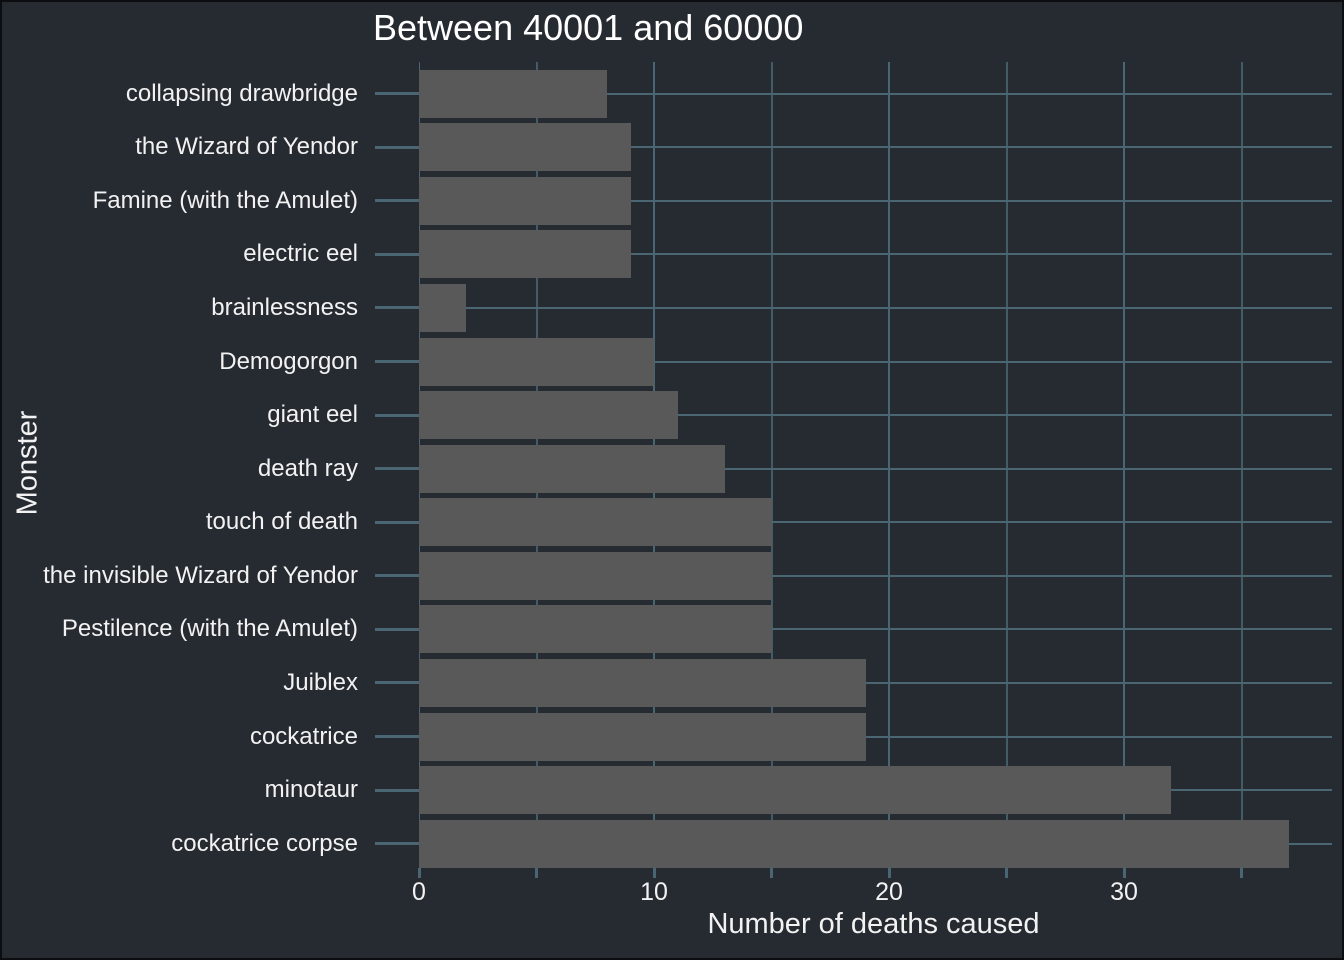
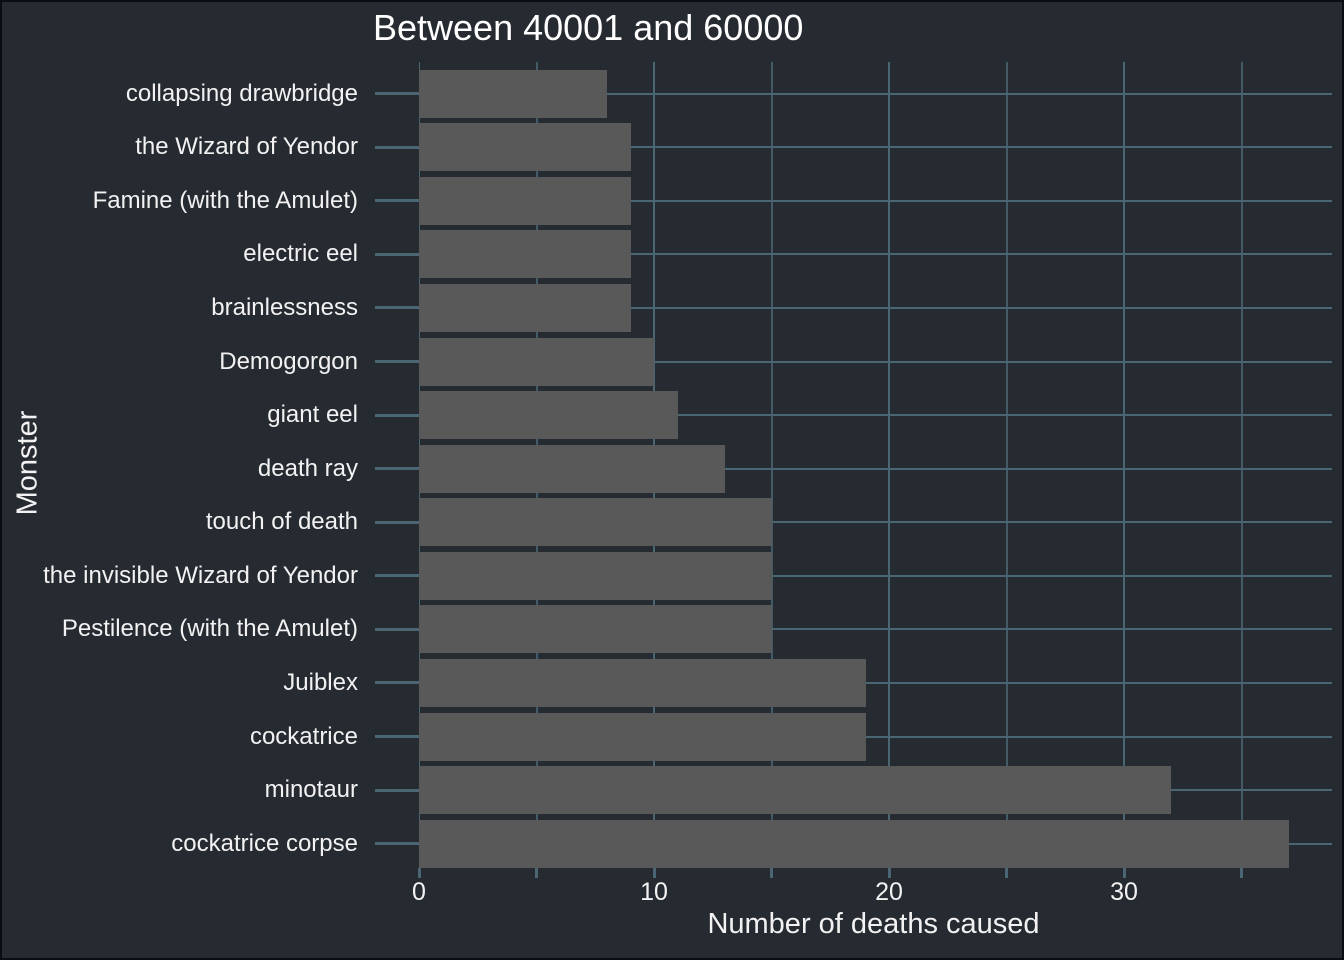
brainlessness: 2 -> 9
